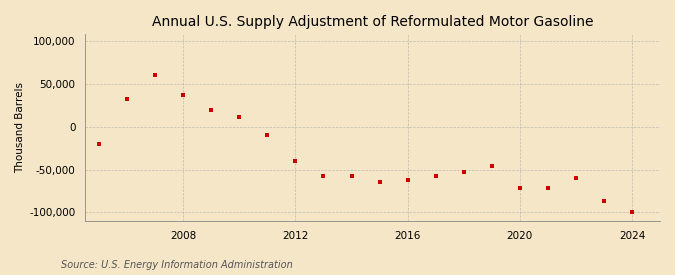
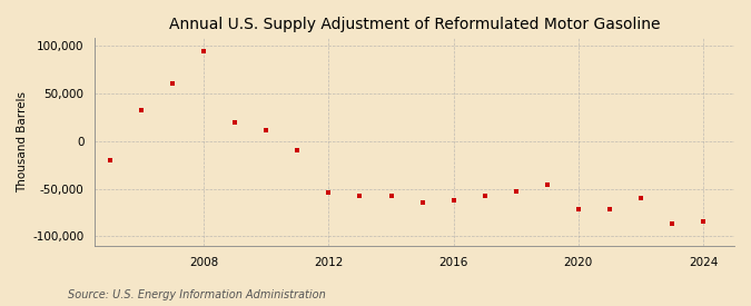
2008: 37,000 -> 94,000
2012: -40,000 -> -54,000
2024: -99,000 -> -84,000
